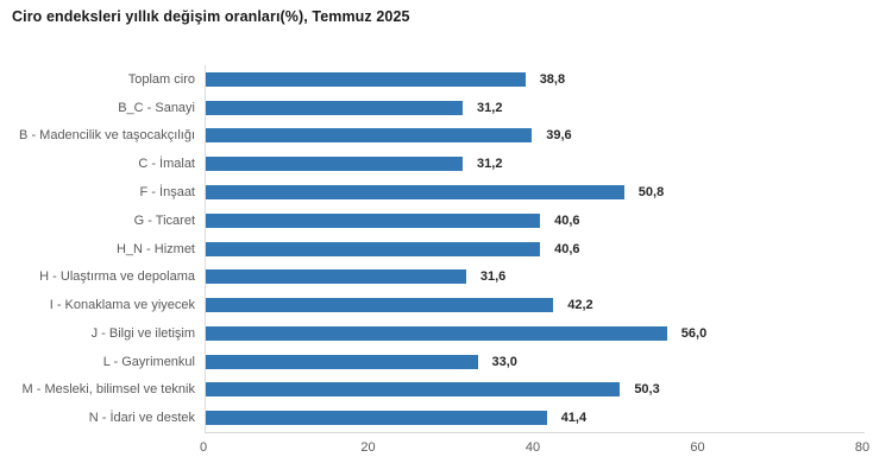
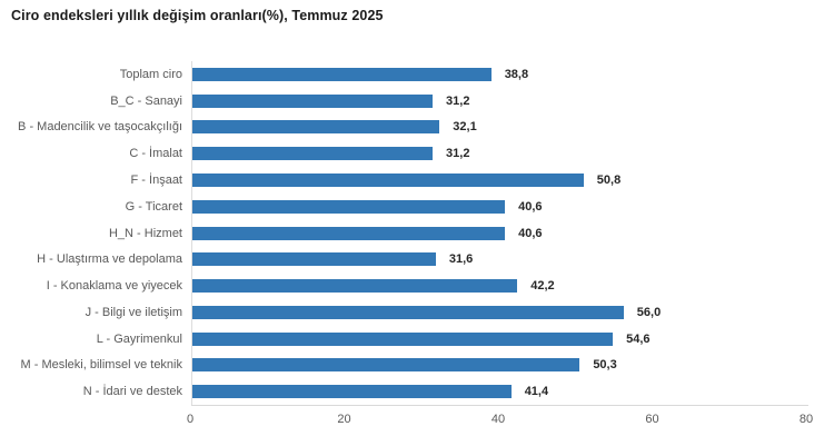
B - Madencilik ve taşocakçılığı: 39,6 -> 32,1
L - Gayrimenkul: 33,0 -> 54,6
